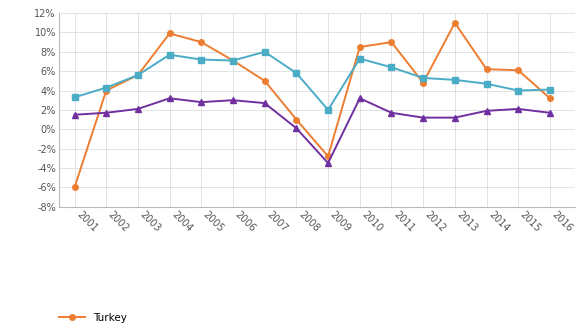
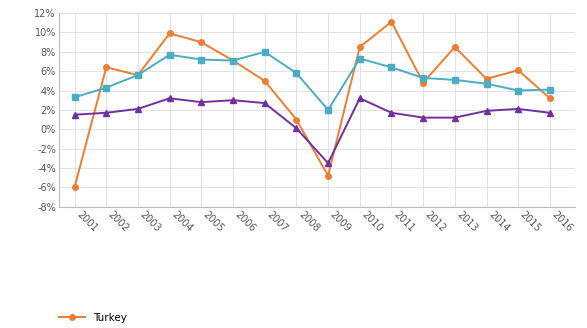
Turkey/2002: 4.0% -> 6.4%
Turkey/2009: -2.8% -> -4.8%
Turkey/2011: 9.0% -> 11.1%
Turkey/2013: 11.0% -> 8.5%
Turkey/2014: 6.2% -> 5.2%
